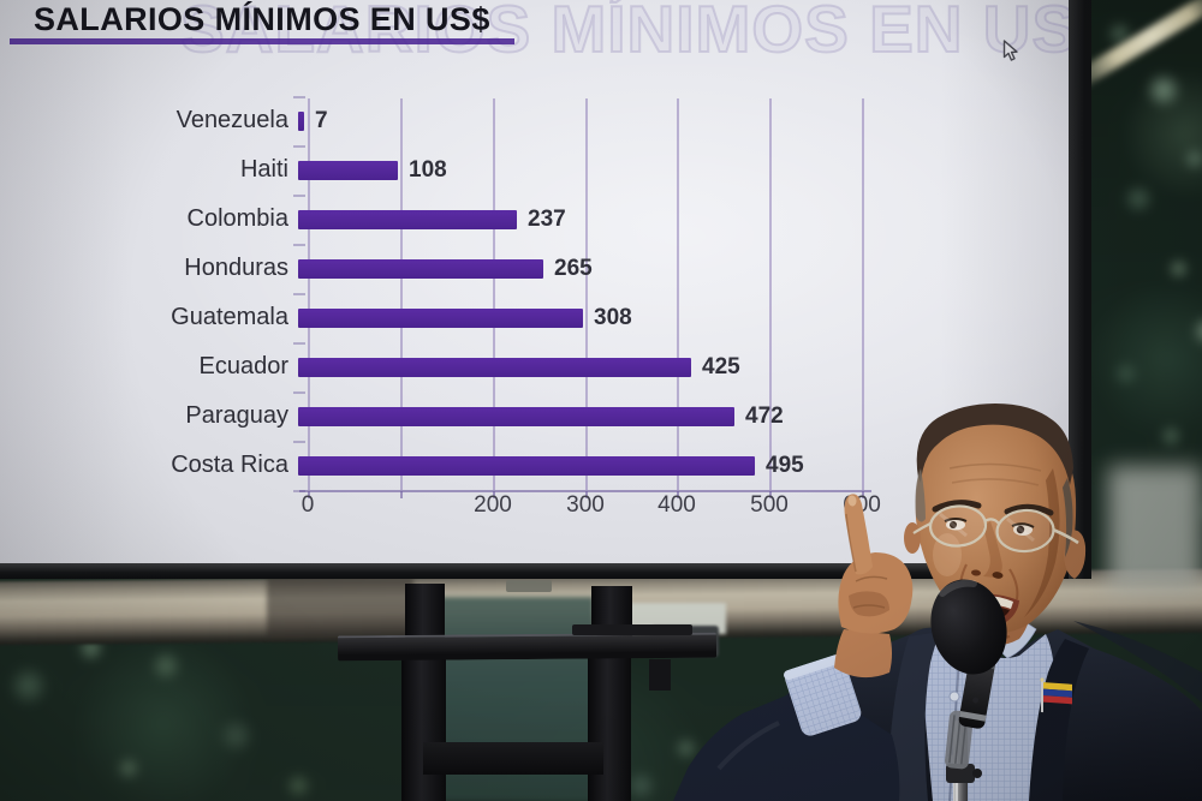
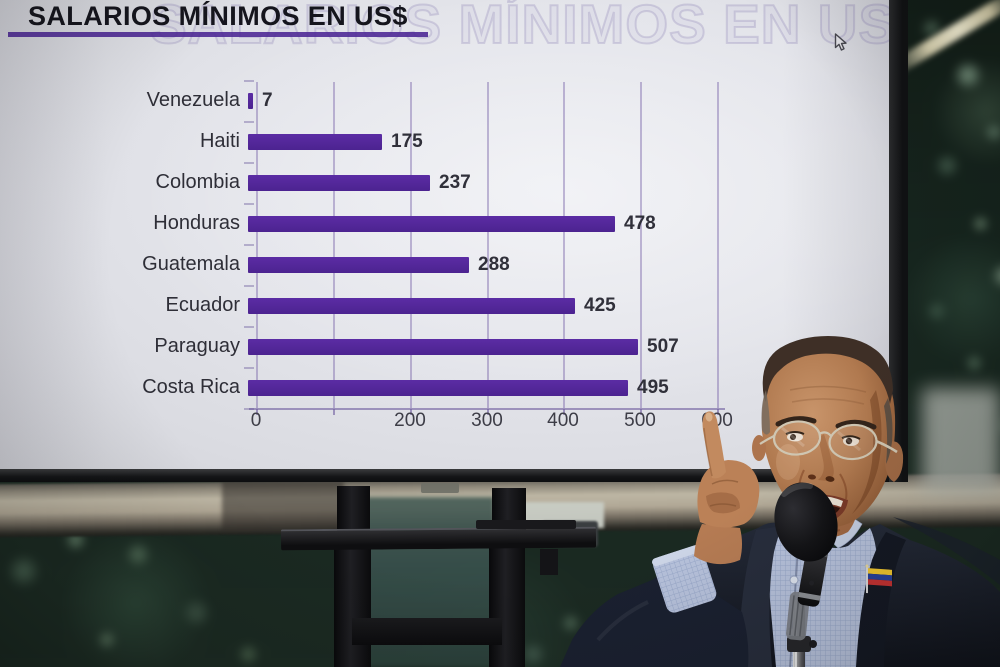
Haiti: 108 -> 175
Honduras: 265 -> 478
Guatemala: 308 -> 288
Paraguay: 472 -> 507
